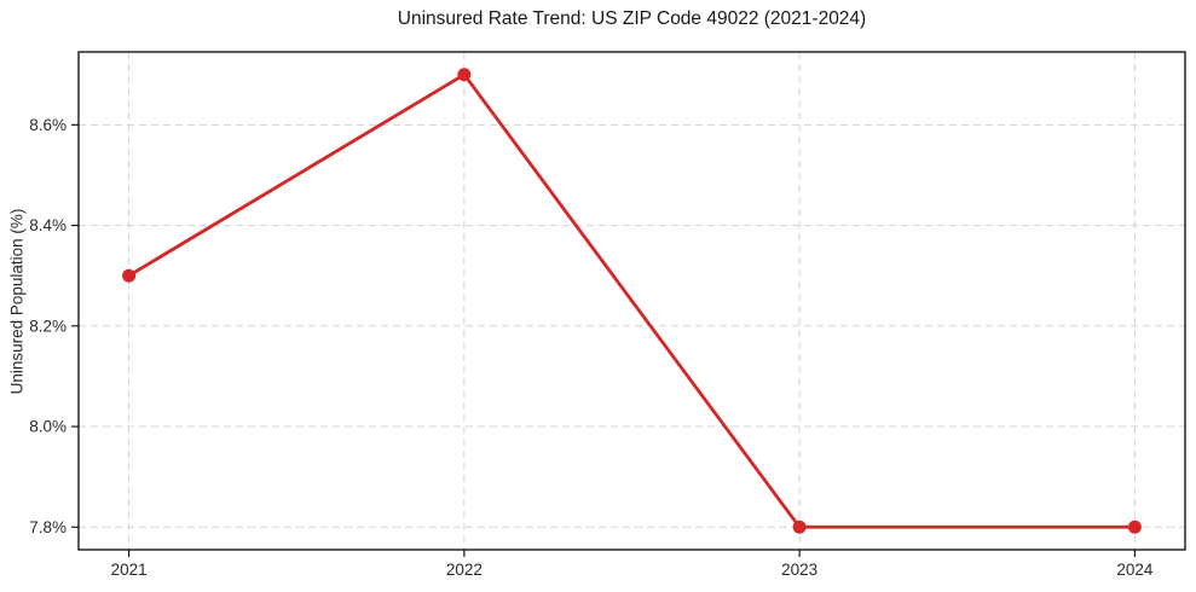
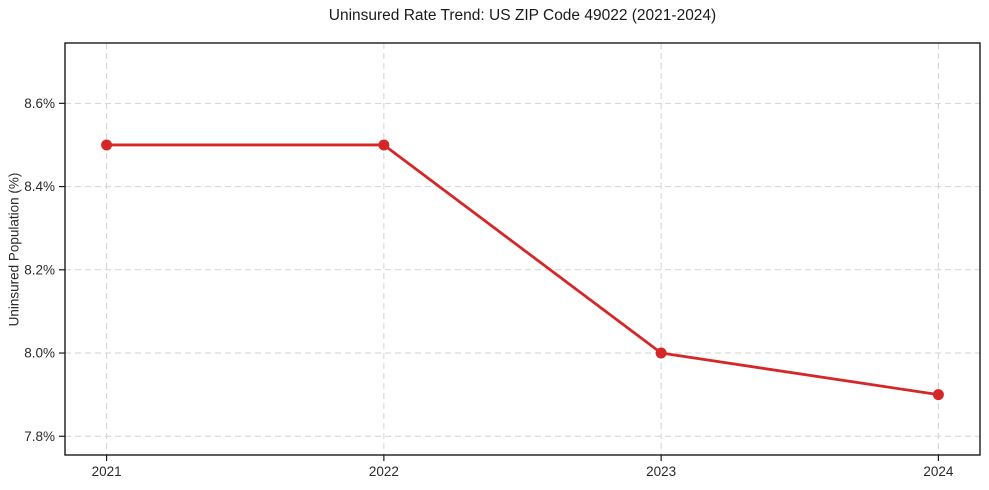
2021: 8.3% -> 8.5%
2022: 8.7% -> 8.5%
2023: 7.8% -> 8.0%
2024: 7.8% -> 7.9%
